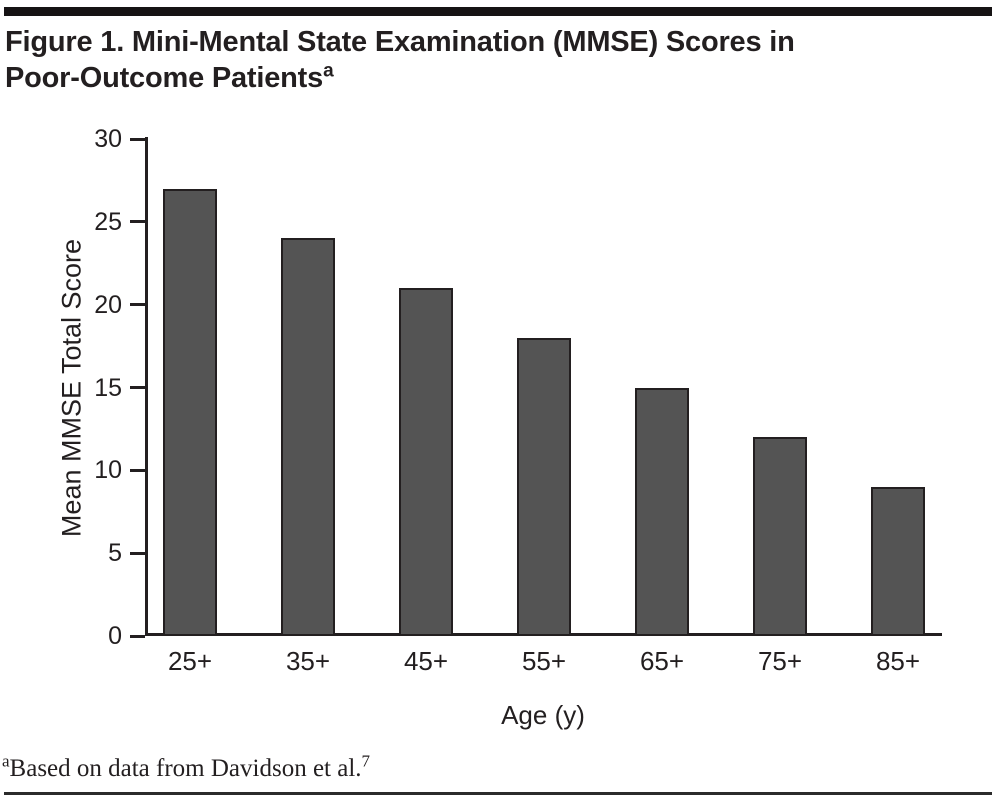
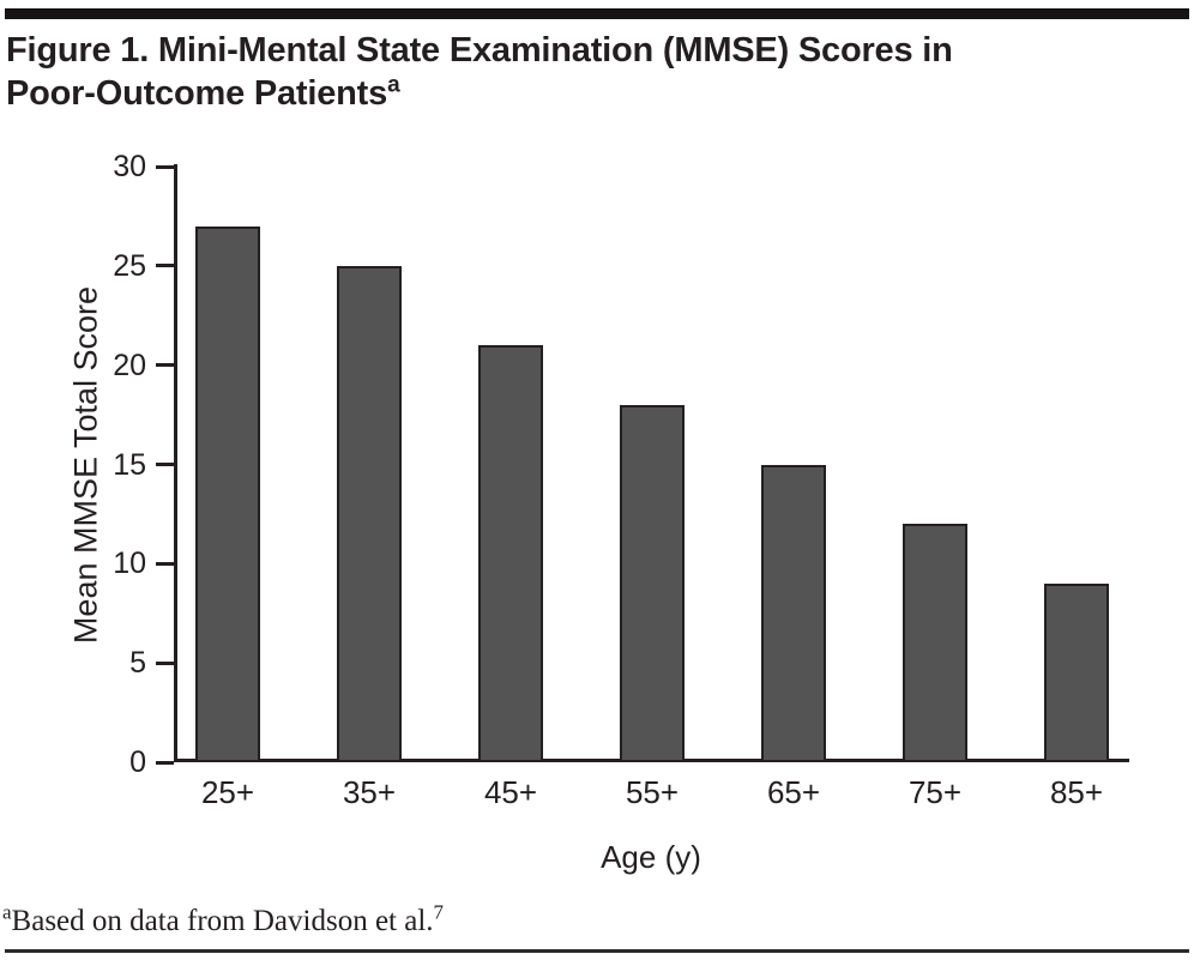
35+: 24 -> 25
